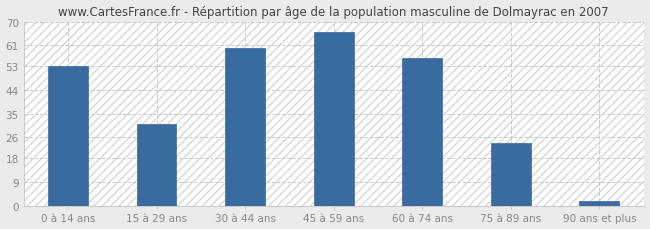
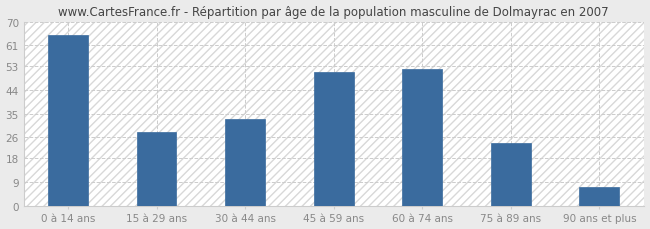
0 à 14 ans: 53 -> 65
15 à 29 ans: 31 -> 28
30 à 44 ans: 60 -> 33
45 à 59 ans: 66 -> 51
60 à 74 ans: 56 -> 52
90 ans et plus: 2 -> 7
